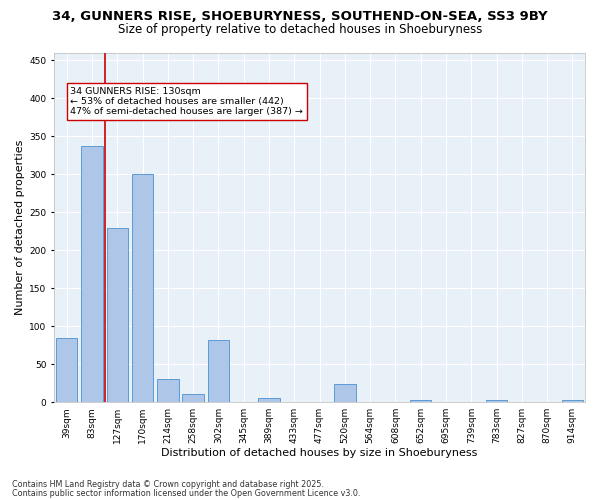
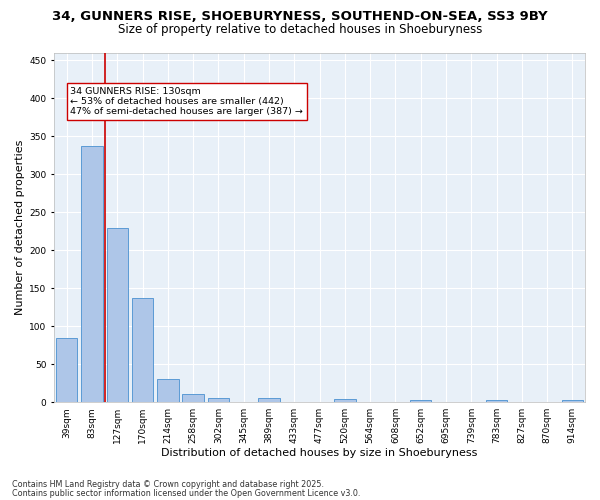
170sqm: 300 -> 137
302sqm: 82 -> 5
520sqm: 24 -> 4
